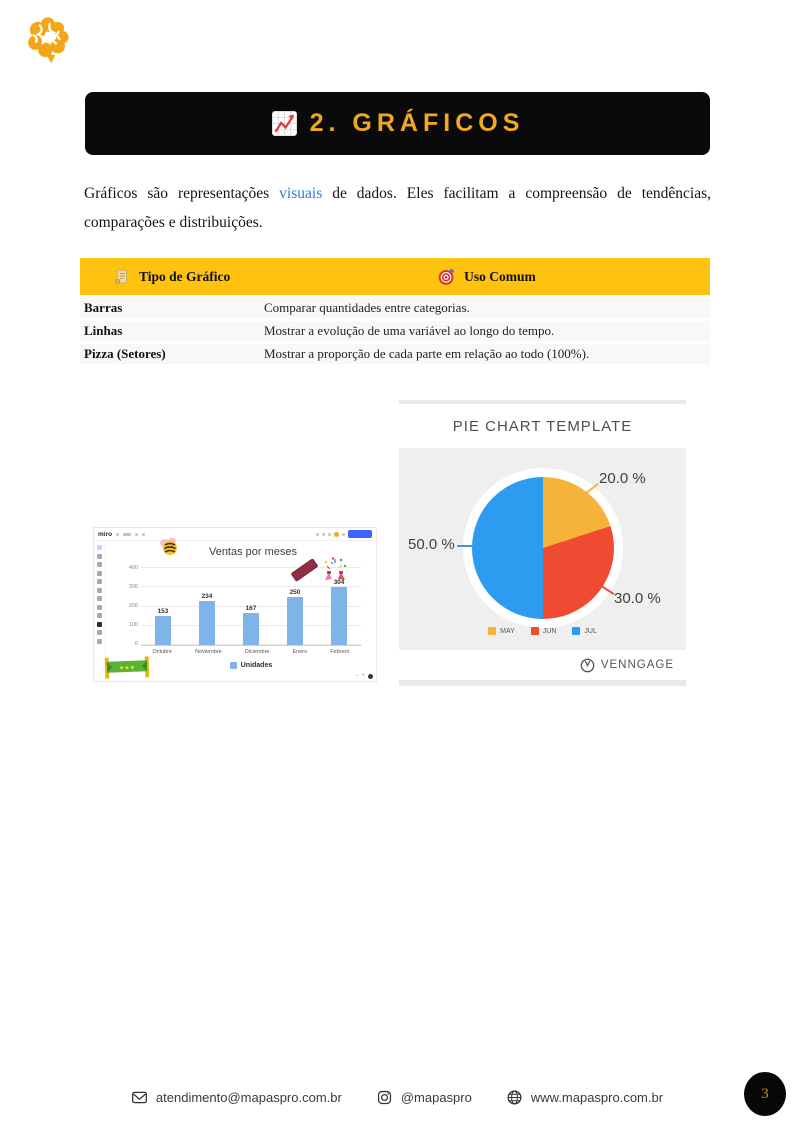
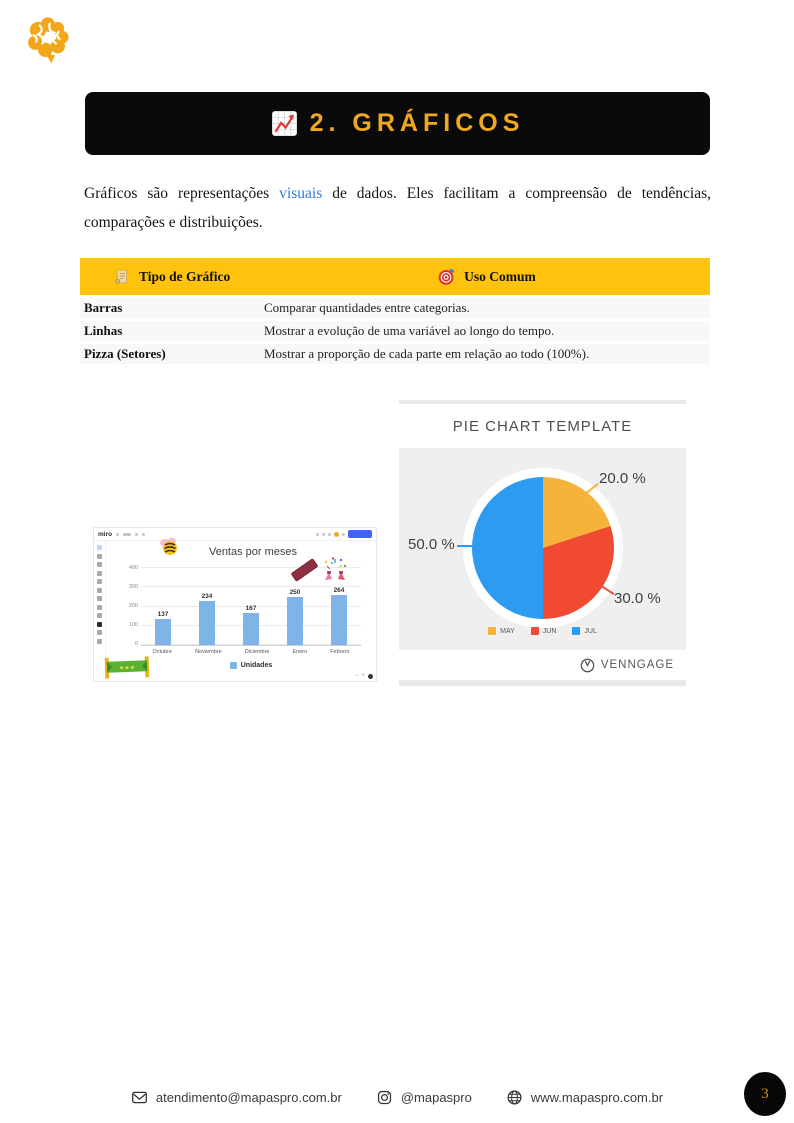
Ventas por meses/Octubre: 153 -> 137
Ventas por meses/Febrero: 304 -> 264
